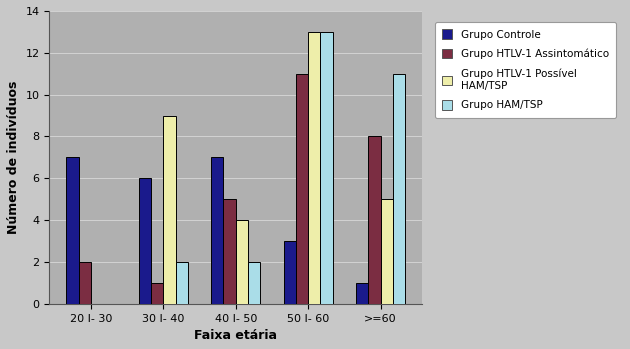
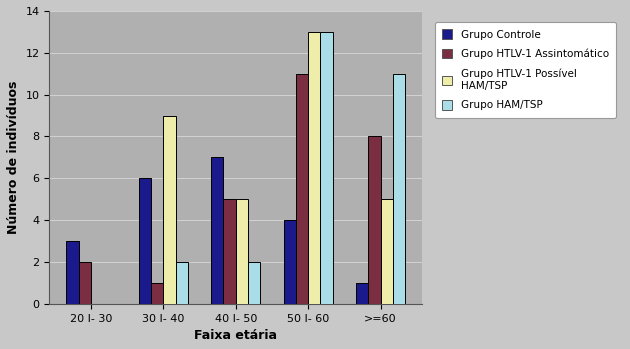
Grupo Controle/20 I- 30: 7 -> 3
Grupo HTLV-1 Possível HAM/TSP/40 I- 50: 4 -> 5
Grupo Controle/50 I- 60: 3 -> 4
